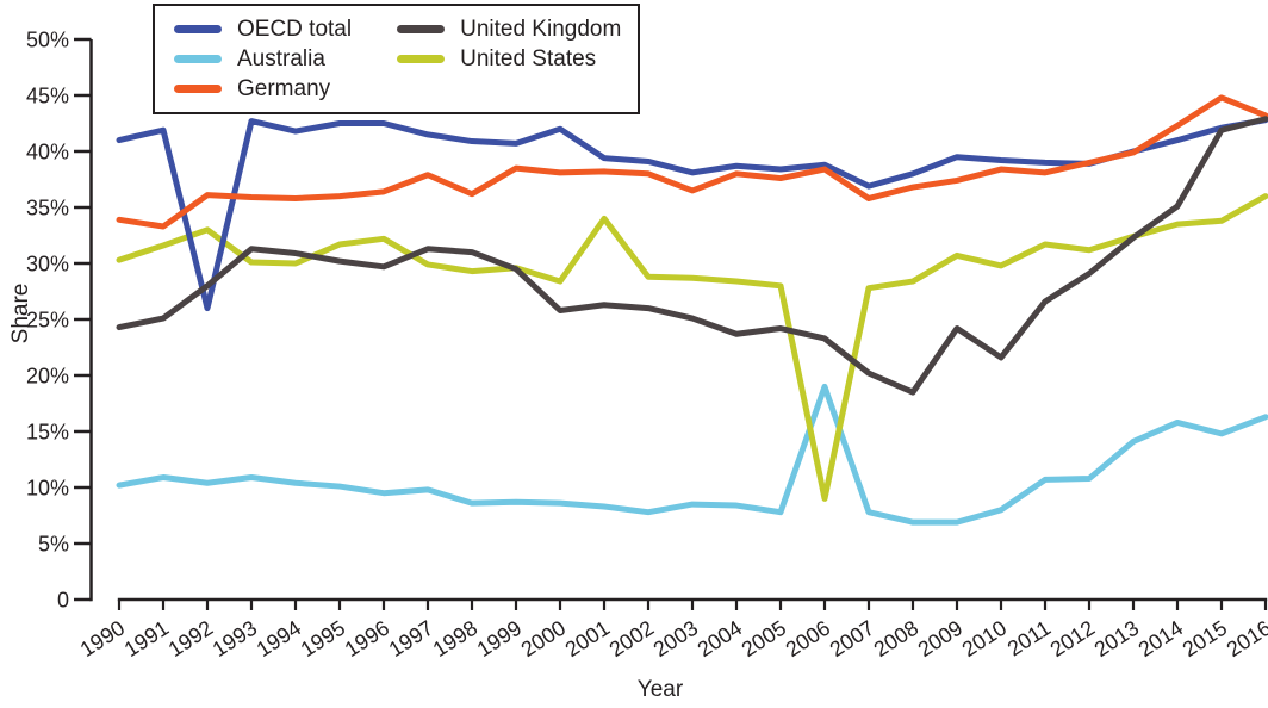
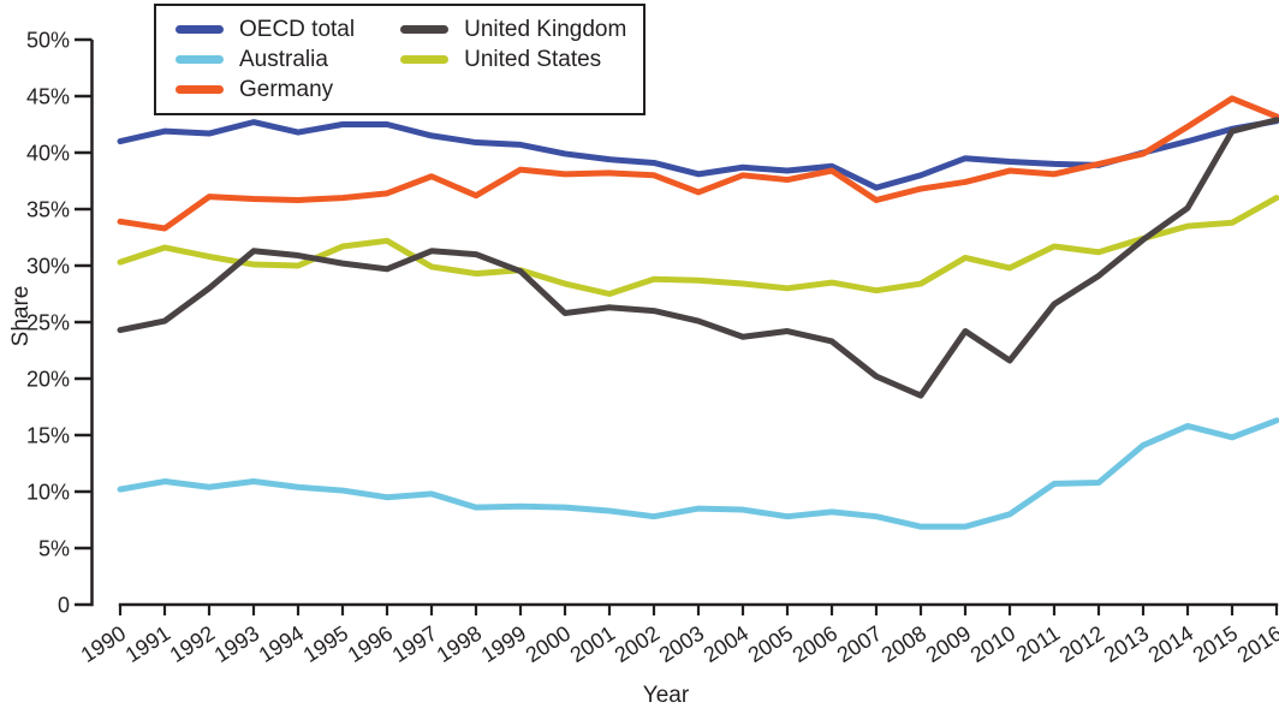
OECD total/1992: 26% -> 42%
United States/1992: 33% -> 31%
OECD total/2000: 42% -> 40%
United States/2001: 34% -> 28%
Australia/2006: 19% -> 8%
United States/2006: 9% -> 28%
